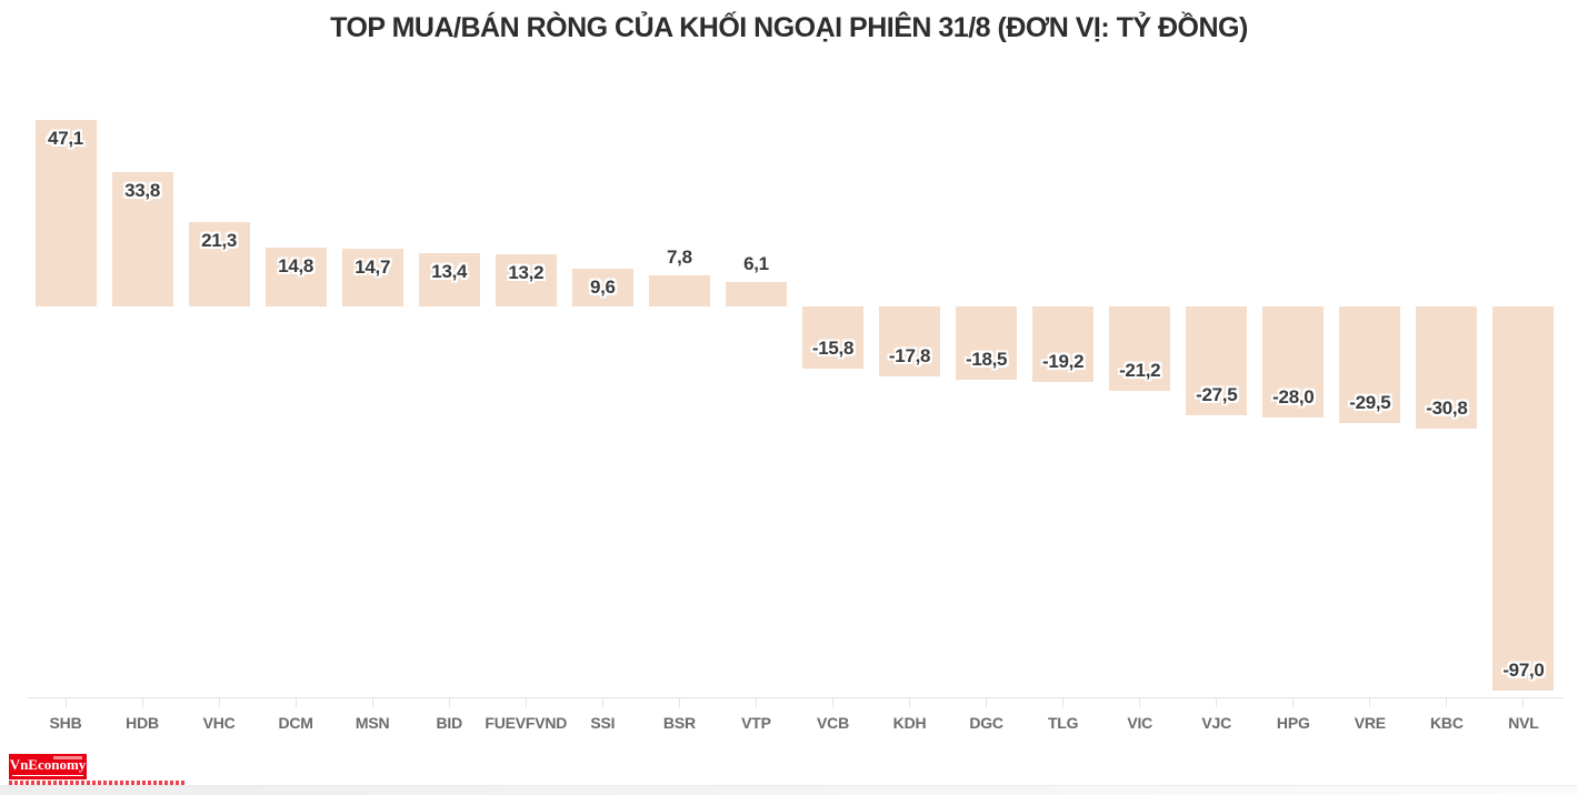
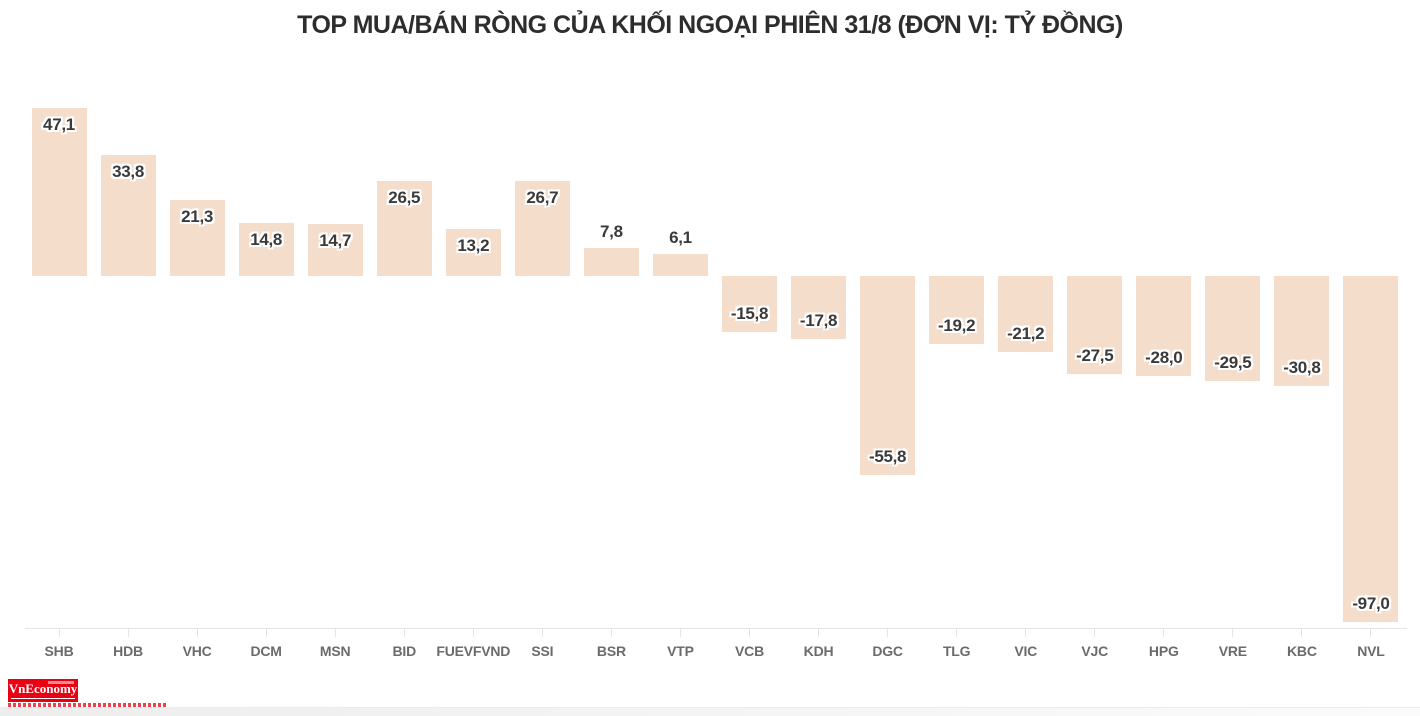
BID: 13,4 -> 26,5
SSI: 9,6 -> 26,7
DGC: -18,5 -> -55,8
